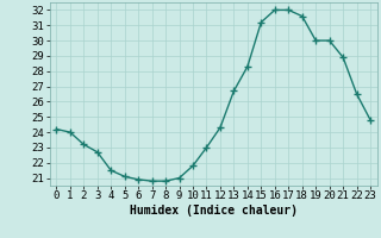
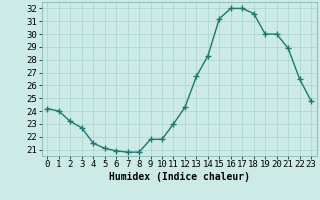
9: 21.0 -> 21.8
